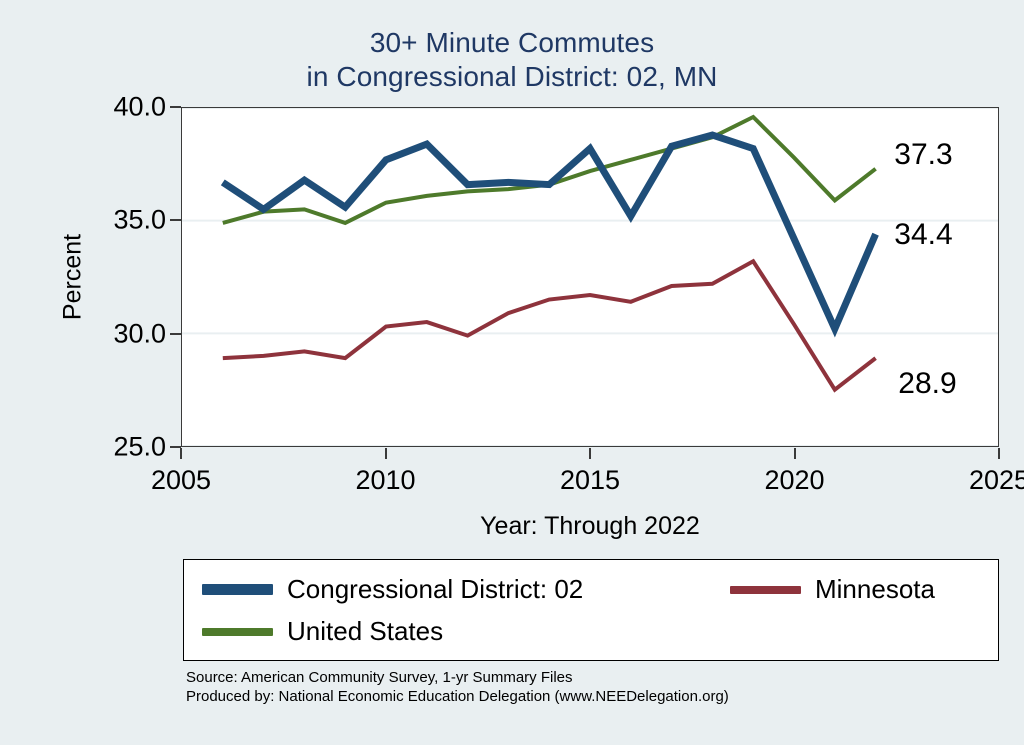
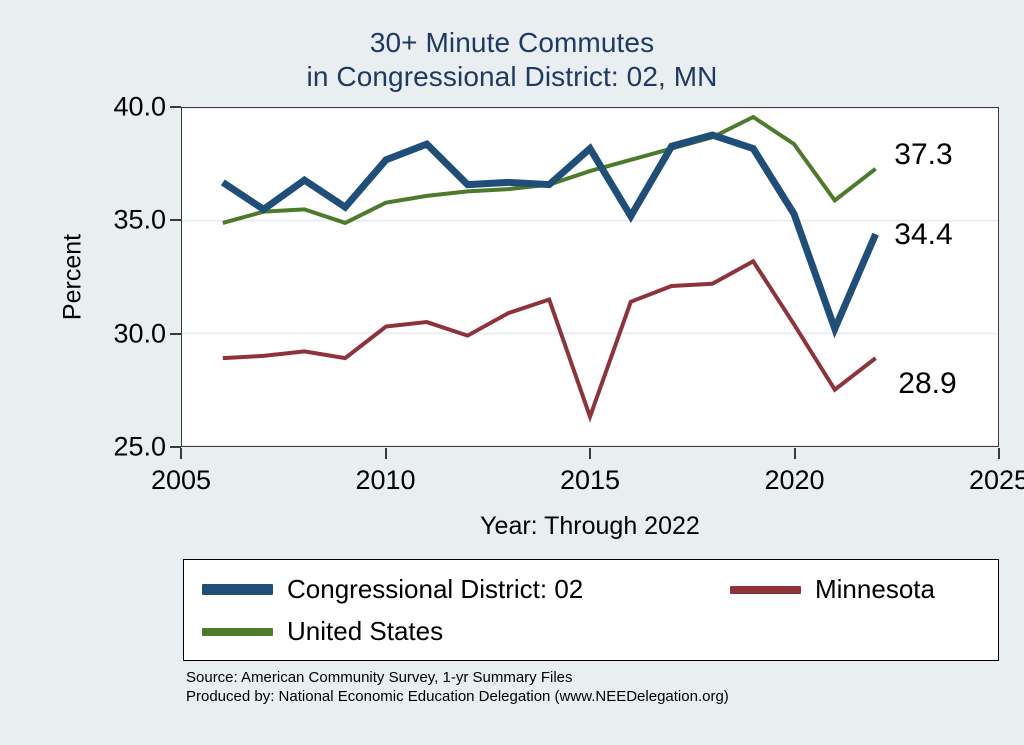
Minnesota/2015: 31.7 -> 26.3
Congressional District: 02/2020: 34.2 -> 35.3
United States/2020: 37.8 -> 38.4
